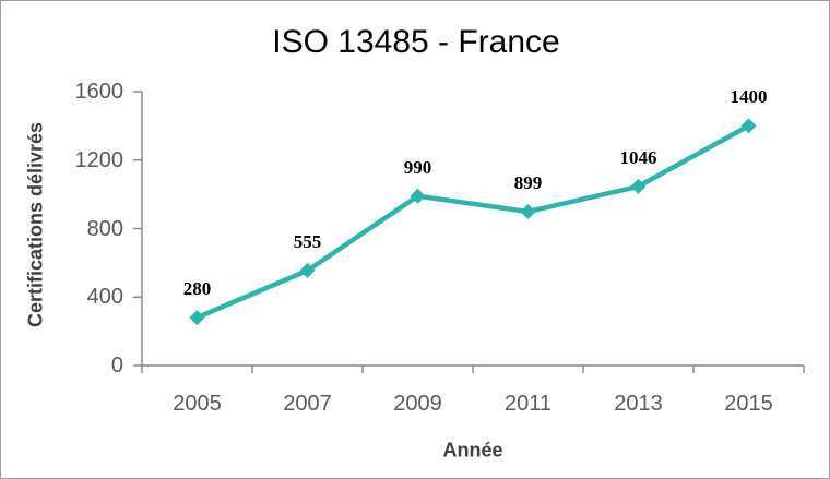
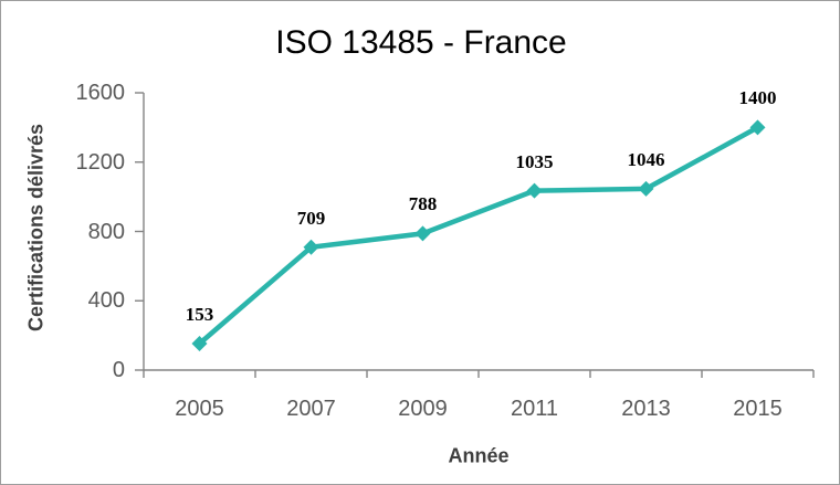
2005: 280 -> 153
2007: 555 -> 709
2009: 990 -> 788
2011: 899 -> 1035
